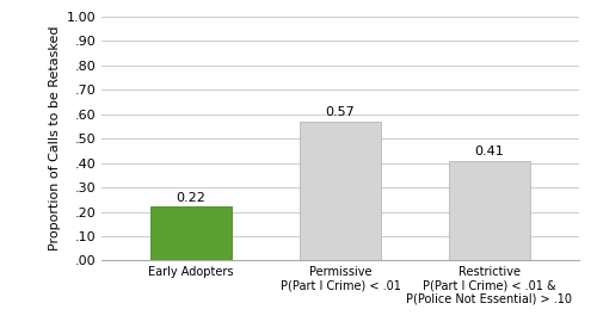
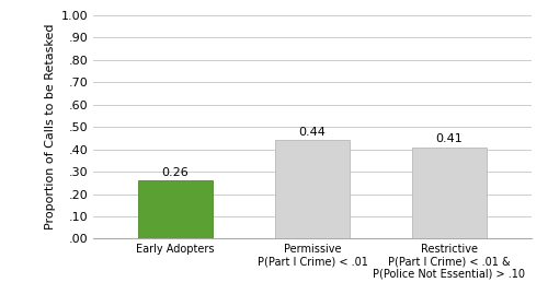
Early Adopters: 0.22 -> 0.26
Permissive P(Part I Crime) < .01: 0.57 -> 0.44
